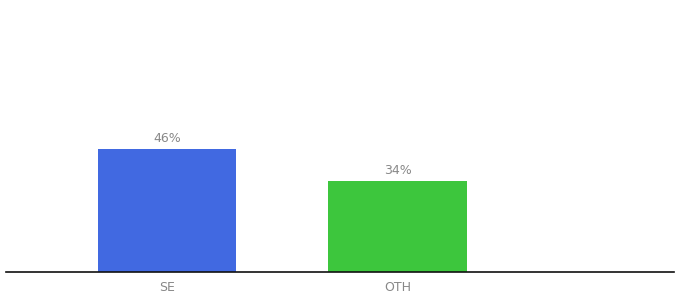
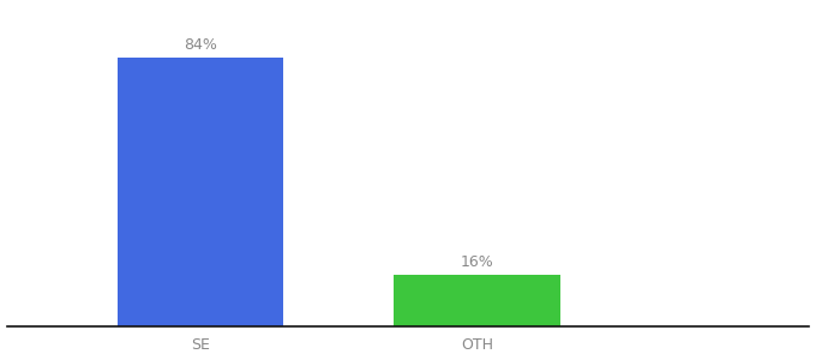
SE: 46% -> 84%
OTH: 34% -> 16%
